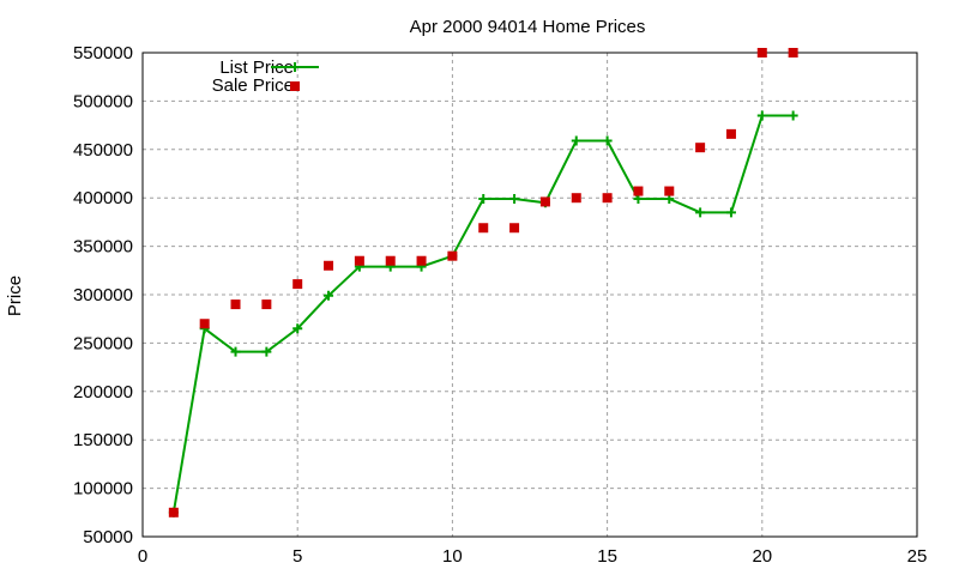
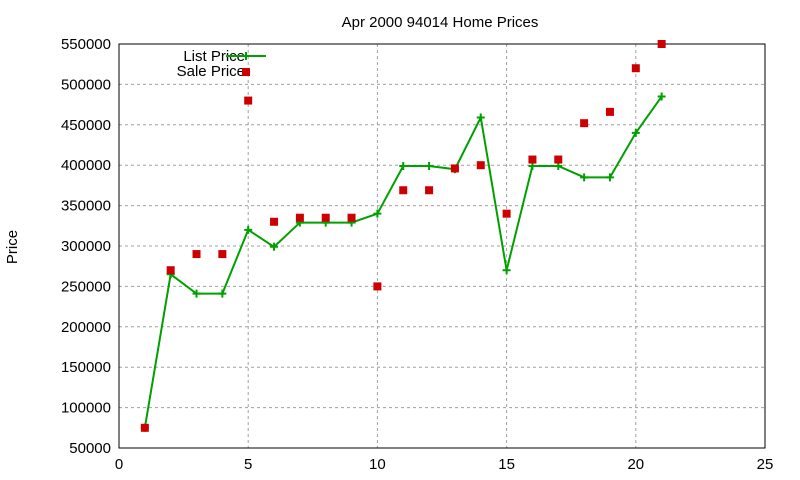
List Price/5: 260000 -> 320000
Sale Price/5: 310000 -> 480000
Sale Price/10: 340000 -> 250000
List Price/15: 460000 -> 270000
Sale Price/15: 400000 -> 340000
List Price/20: 480000 -> 440000
Sale Price/20: 550000 -> 520000
